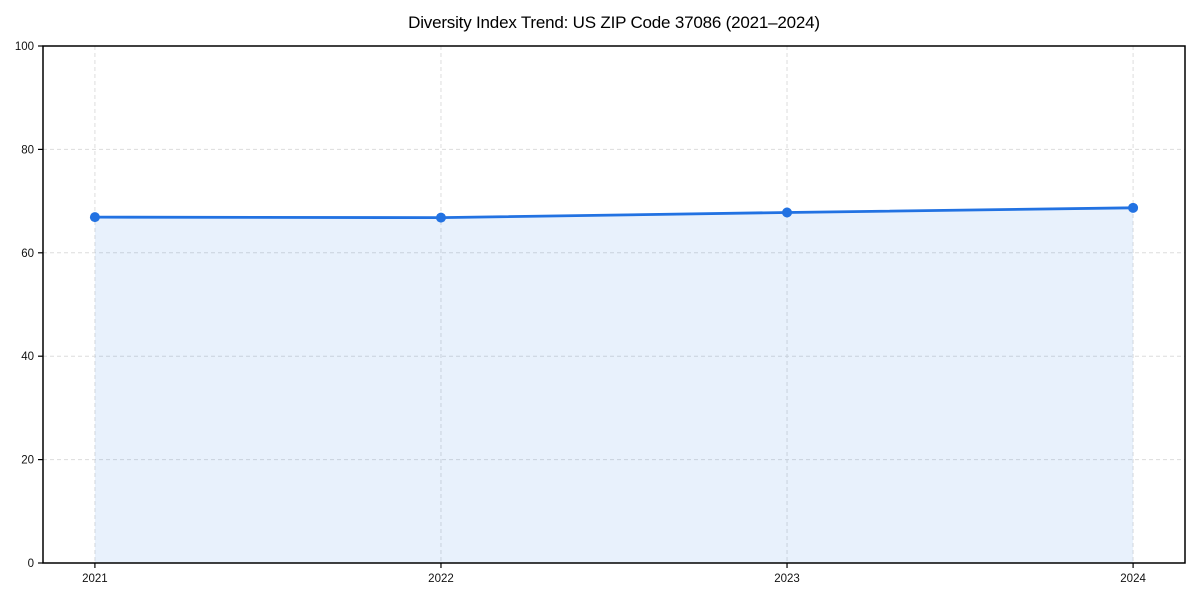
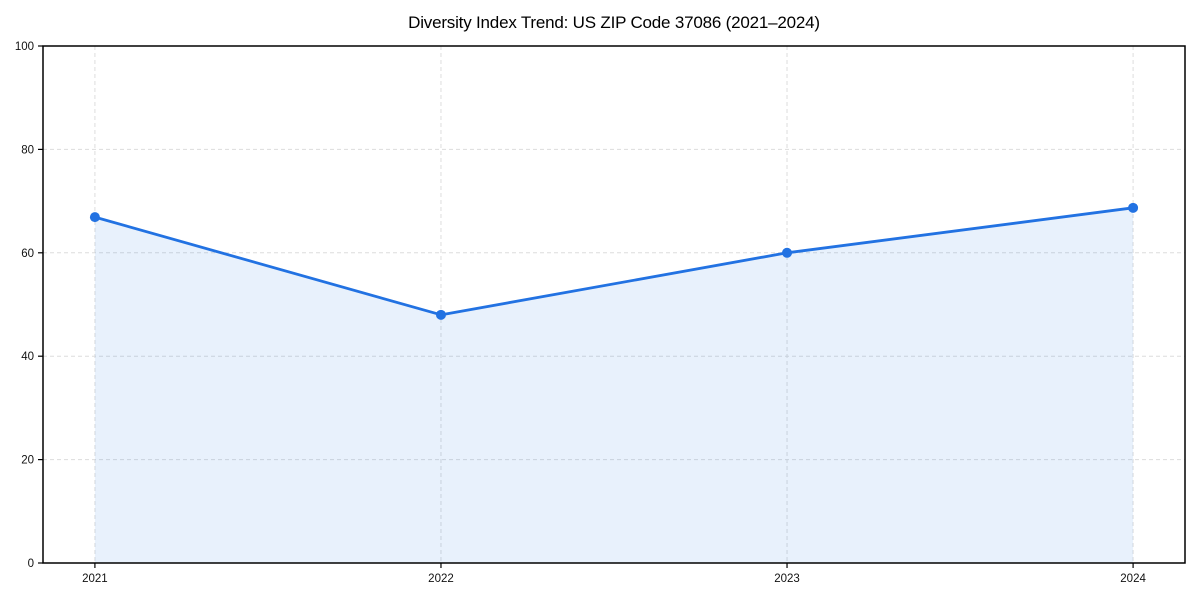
2022: 67 -> 48
2023: 68 -> 60
